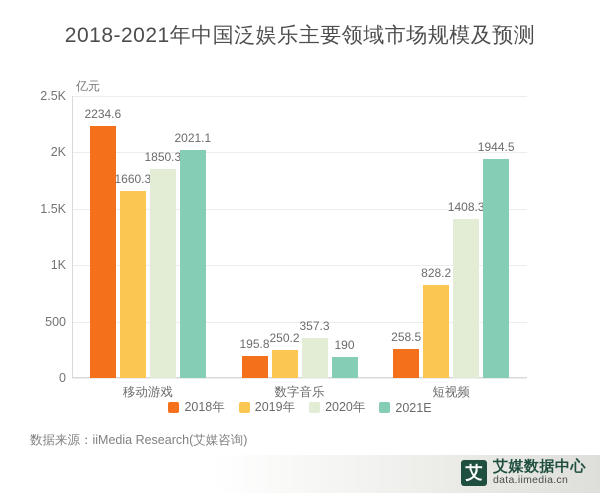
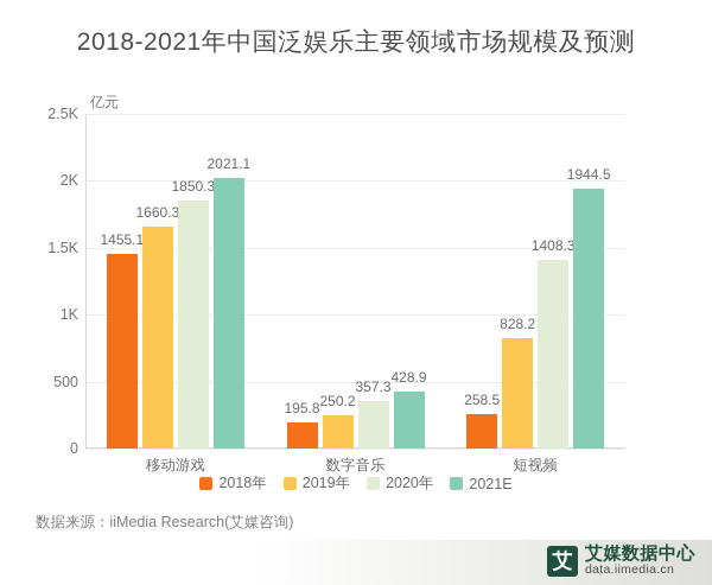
2018年/移动游戏: 2234.6 -> 1455.1
2021E/数字音乐: 190 -> 428.9
